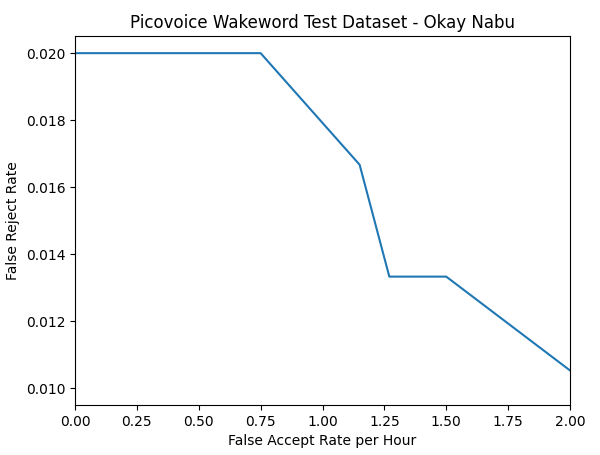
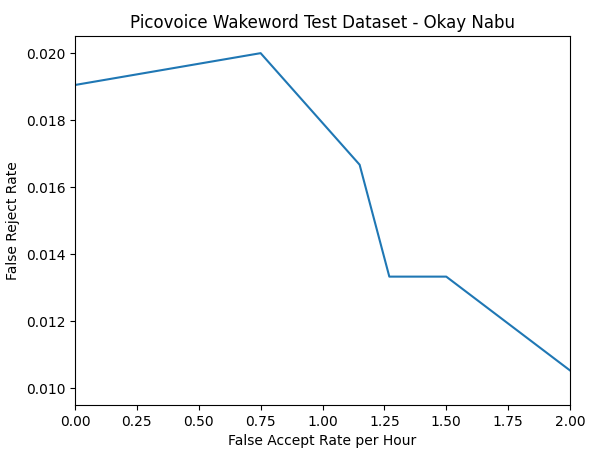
0.00: 0.02000 -> 0.01905
